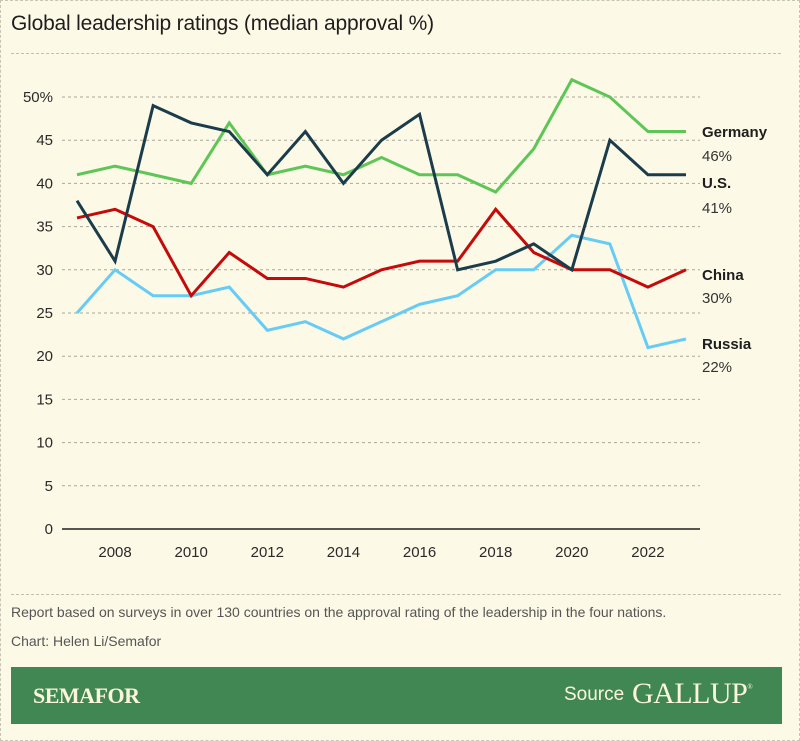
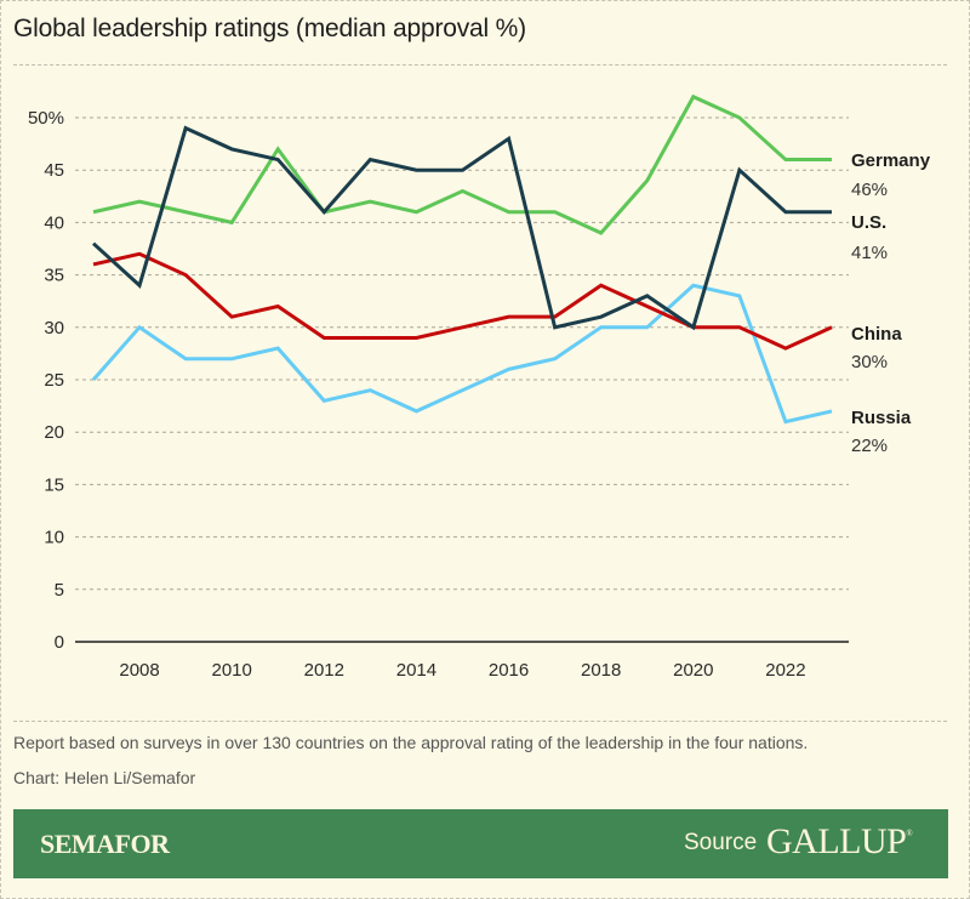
U.S./2008: 31% -> 34%
China/2010: 27% -> 31%
U.S./2014: 40% -> 45%
China/2014: 28% -> 29%
China/2018: 37% -> 34%
